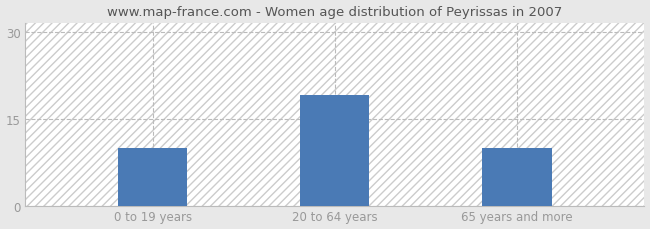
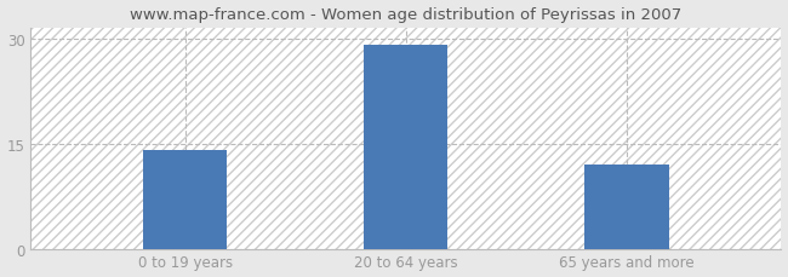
0 to 19 years: 10 -> 14
20 to 64 years: 19 -> 29
65 years and more: 10 -> 12
